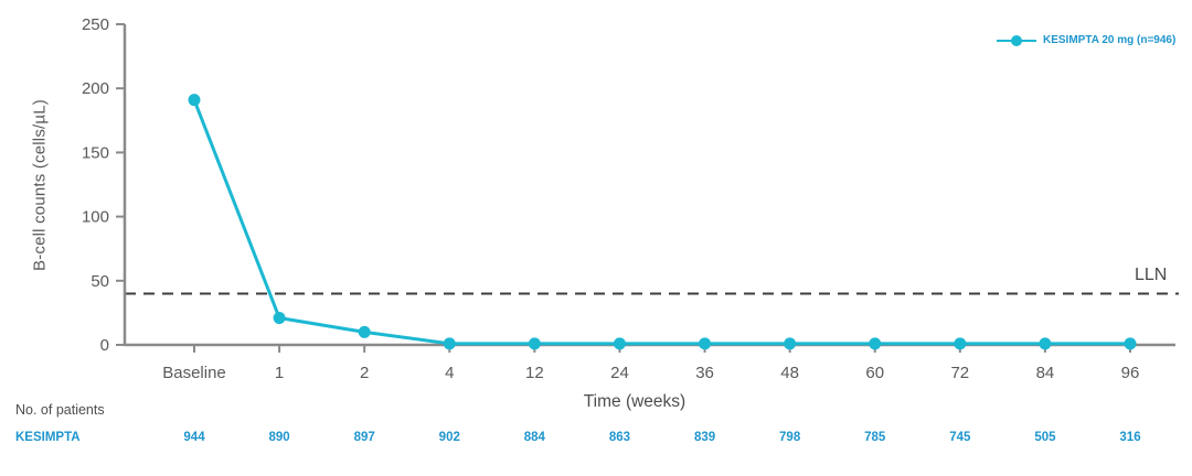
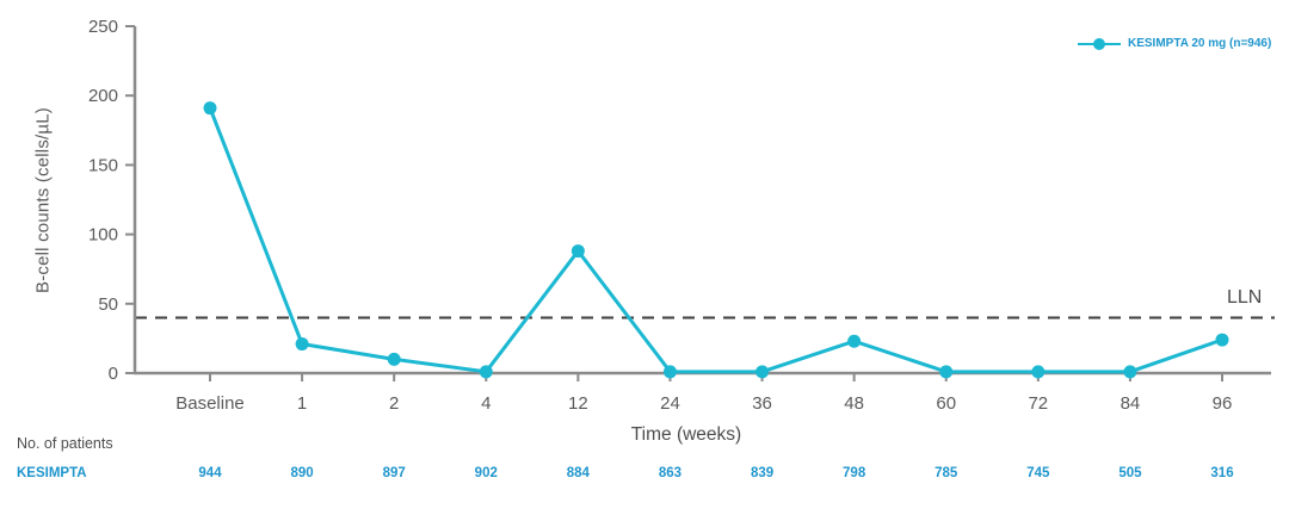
12: 1 -> 88
48: 1 -> 23
96: 1 -> 24
